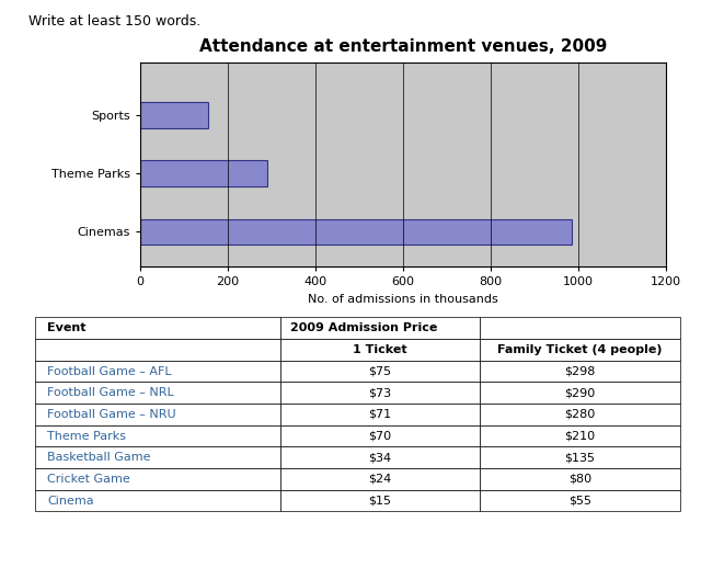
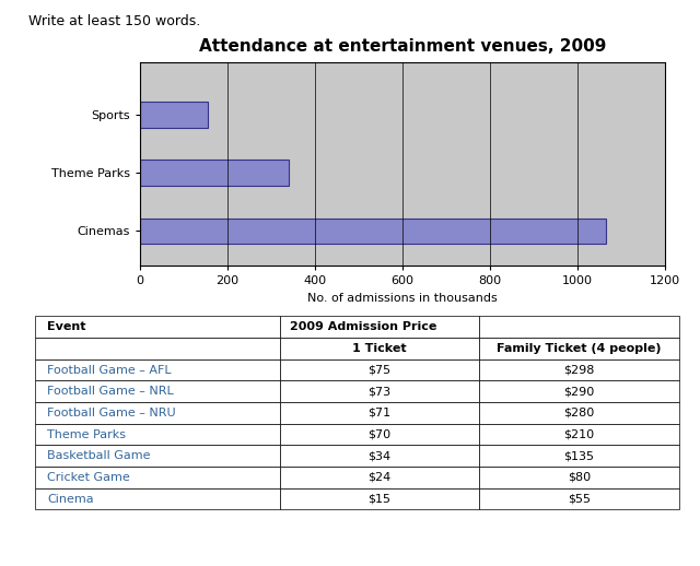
Theme Parks: 290 -> 340
Cinemas: 985 -> 1065
